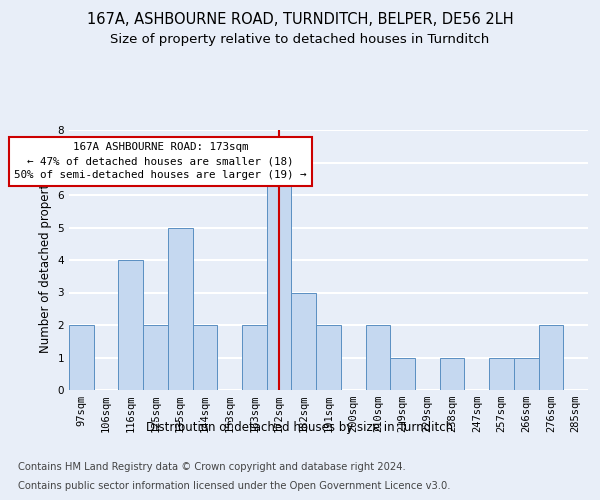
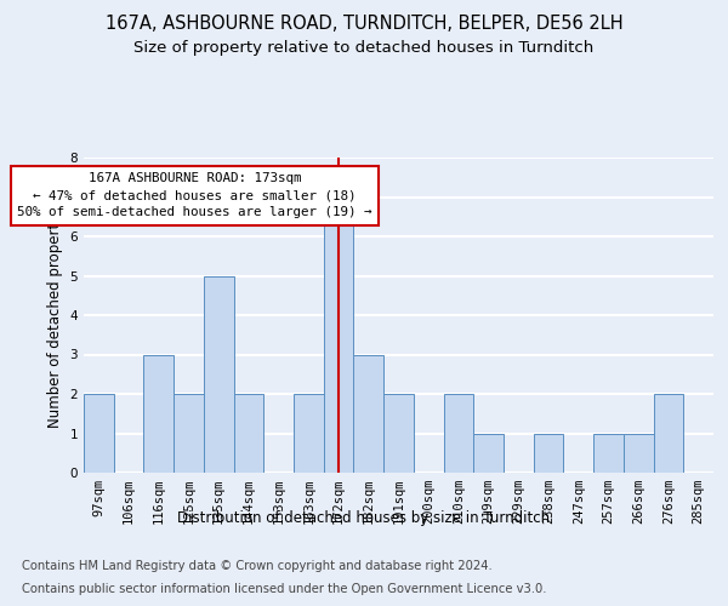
116sqm: 4 -> 3
